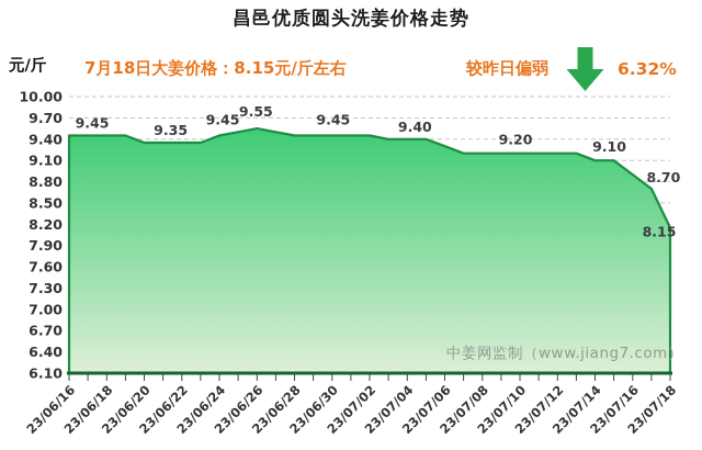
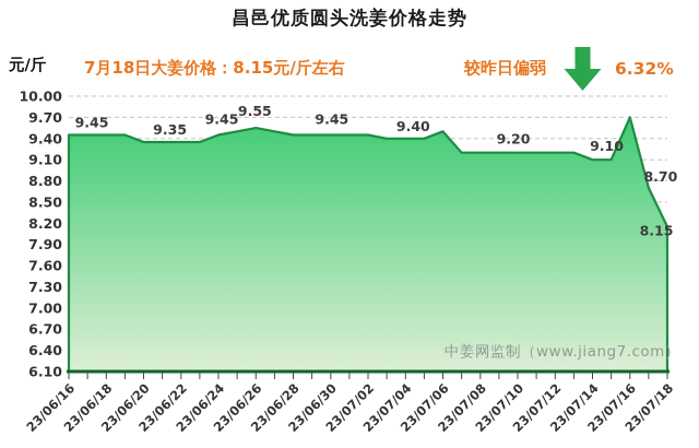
23/07/06: 9.3 -> 9.5
23/07/16: 8.9 -> 9.7
